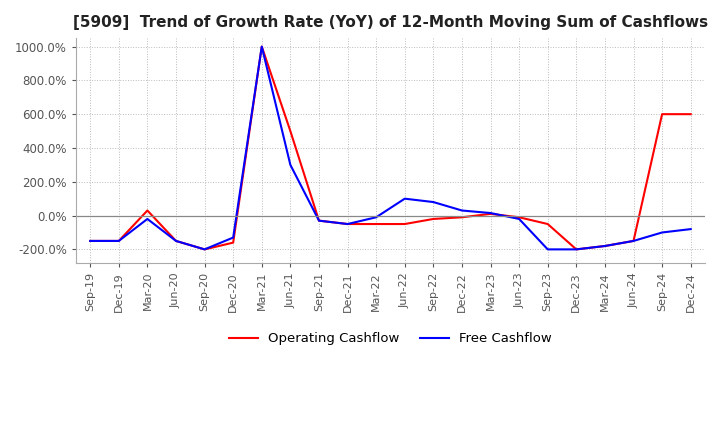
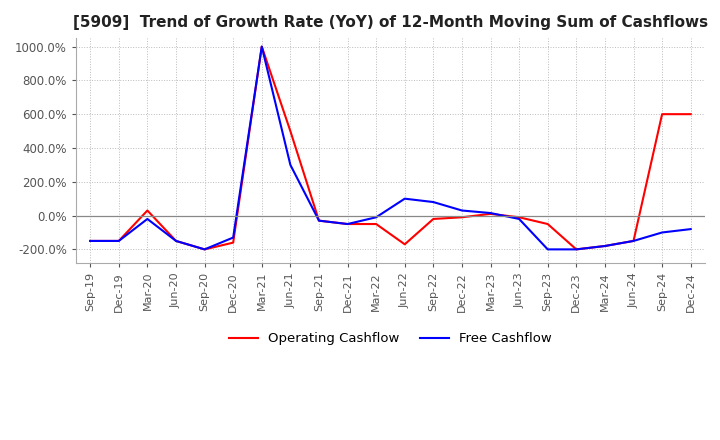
Operating Cashflow/Jun-22: -50% -> -170%
